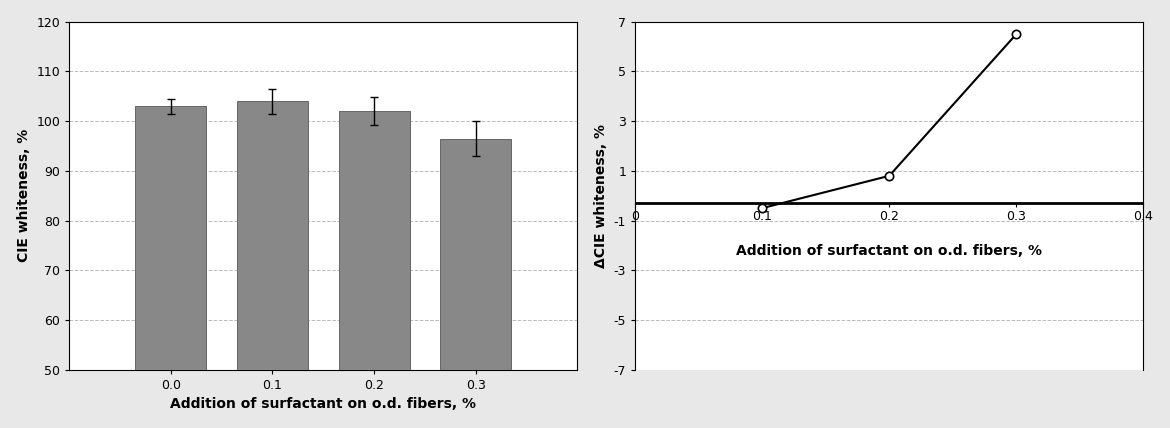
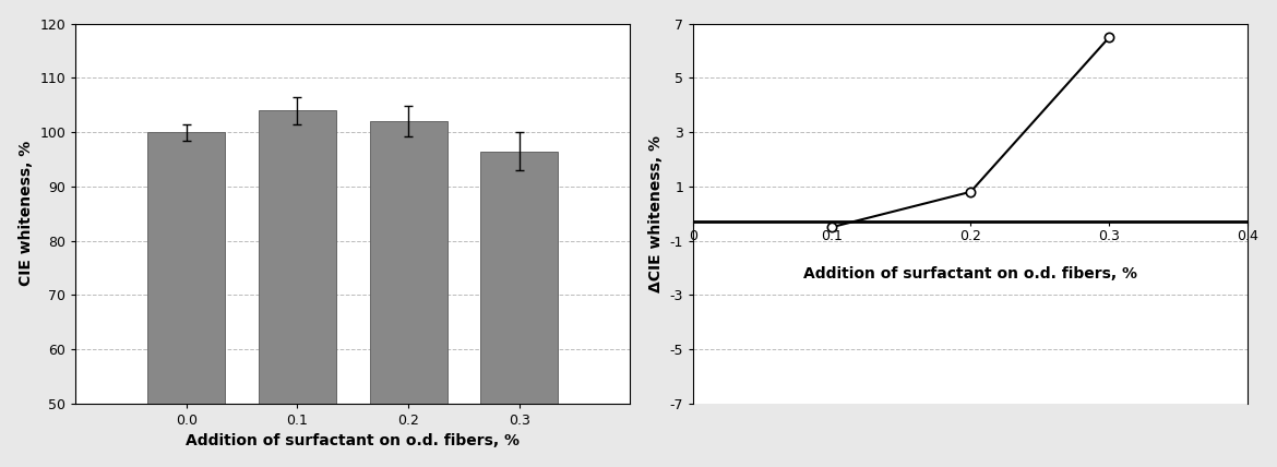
0.0: 103.0 -> 100.0
